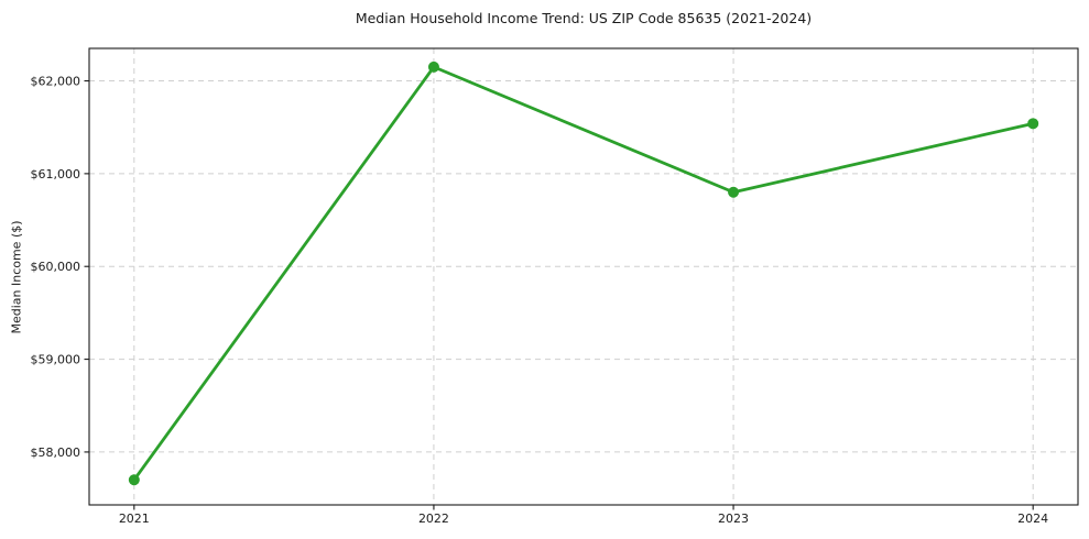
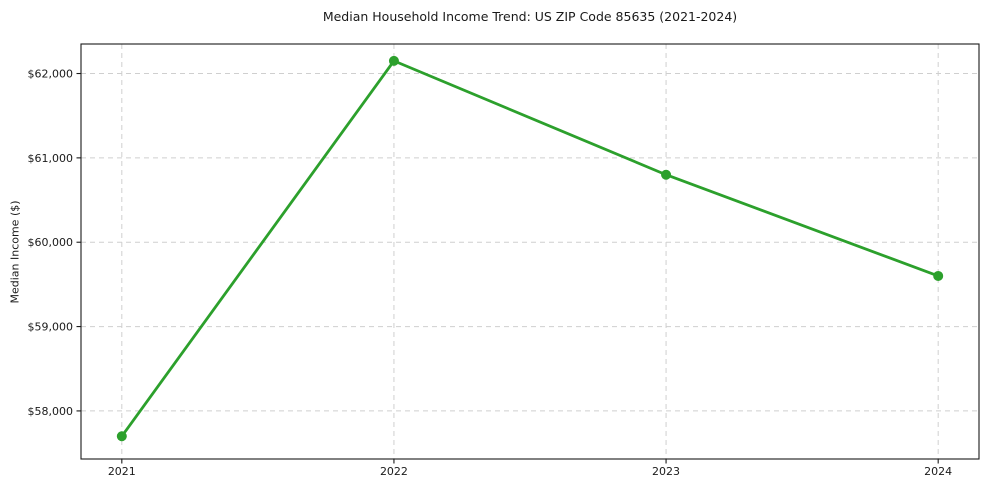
2024: $61500 -> $59600
